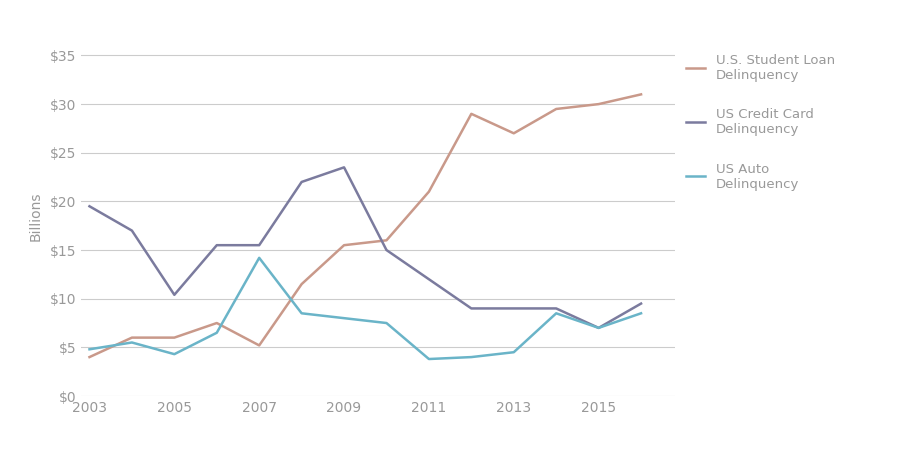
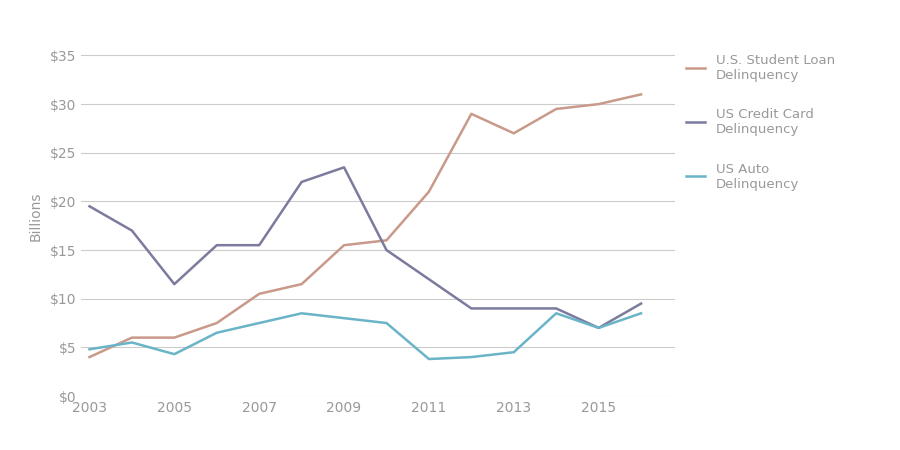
US Credit Card Delinquency/2005: $10.4 -> $11.5
U.S. Student Loan Delinquency/2007: $5.2 -> $10.5
US Auto Delinquency/2007: $14.2 -> $7.5
